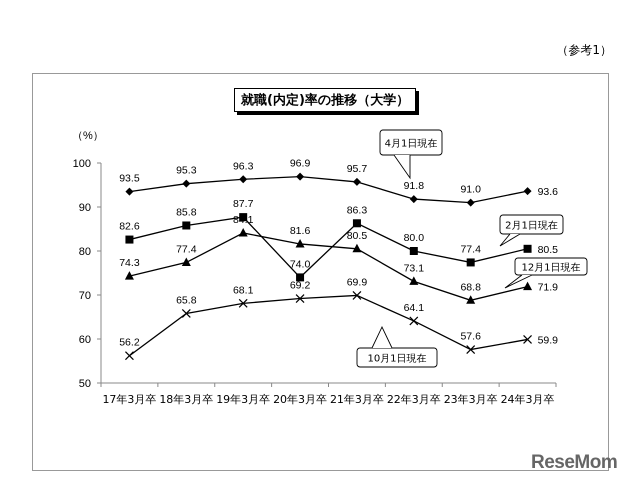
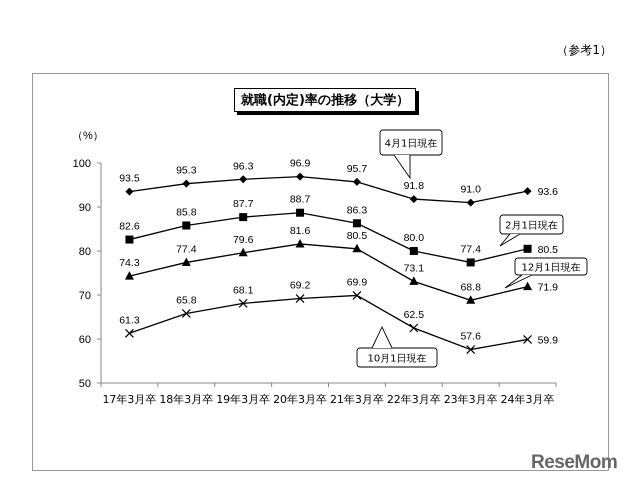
10月1日現在/17年3月卒: 56.2 -> 61.3
12月1日現在/19年3月卒: 84.1 -> 79.6
2月1日現在/20年3月卒: 74.0 -> 88.7
10月1日現在/22年3月卒: 64.1 -> 62.5
